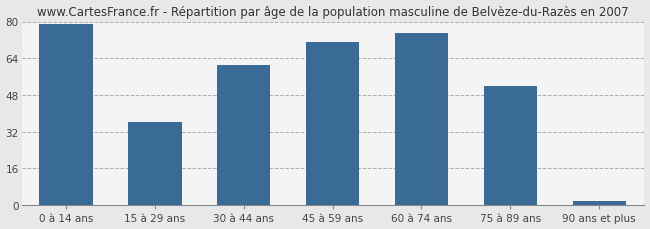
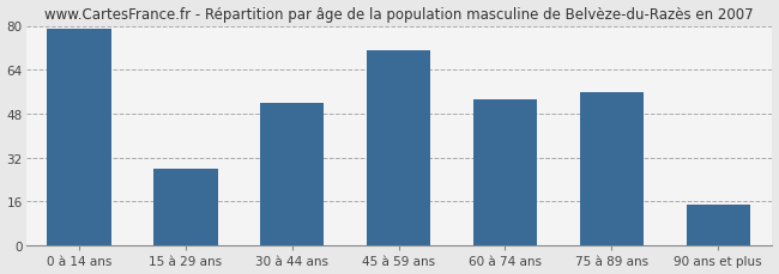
15 à 29 ans: 36 -> 28
30 à 44 ans: 61 -> 52
60 à 74 ans: 75 -> 53
75 à 89 ans: 52 -> 56
90 ans et plus: 2 -> 15
